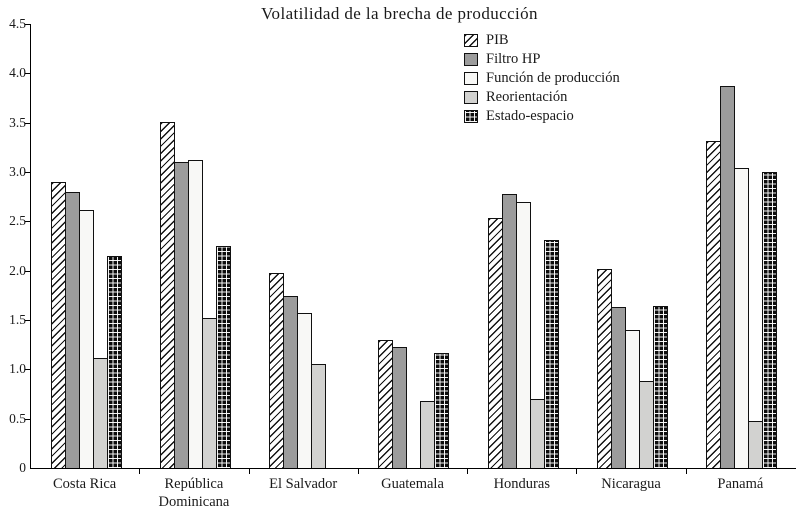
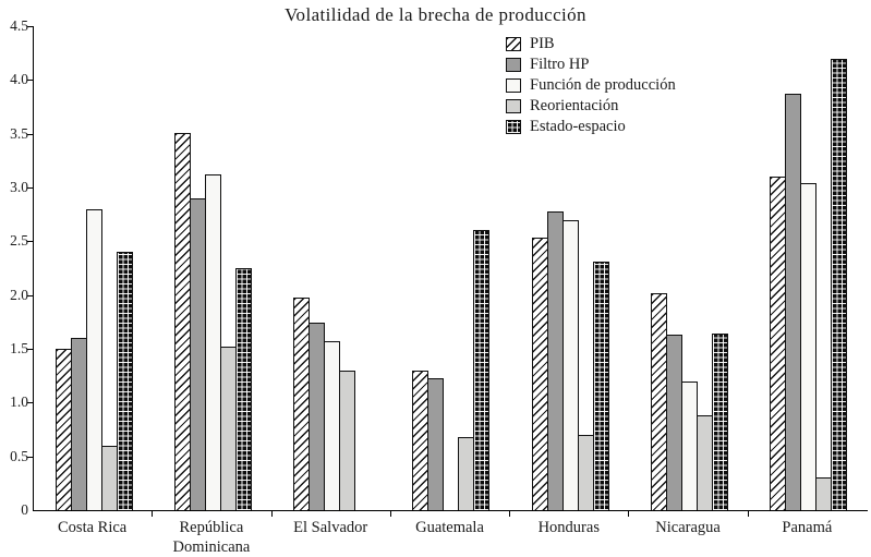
PIB/Costa Rica: 2.9 -> 1.5
Filtro HP/Costa Rica: 2.8 -> 1.6
Función de producción/Costa Rica: 2.6 -> 2.8
Reorientación/Costa Rica: 1.1 -> 0.6
Estado-espacio/Costa Rica: 2.1 -> 2.4
Filtro HP/República Dominicana: 3.1 -> 2.9
Reorientación/El Salvador: 1.1 -> 1.3
Estado-espacio/Guatemala: 1.2 -> 2.6
Función de producción/Nicaragua: 1.4 -> 1.2
PIB/Panamá: 3.3 -> 3.1
Reorientación/Panamá: 0.5 -> 0.3
Estado-espacio/Panamá: 3.0 -> 4.2
